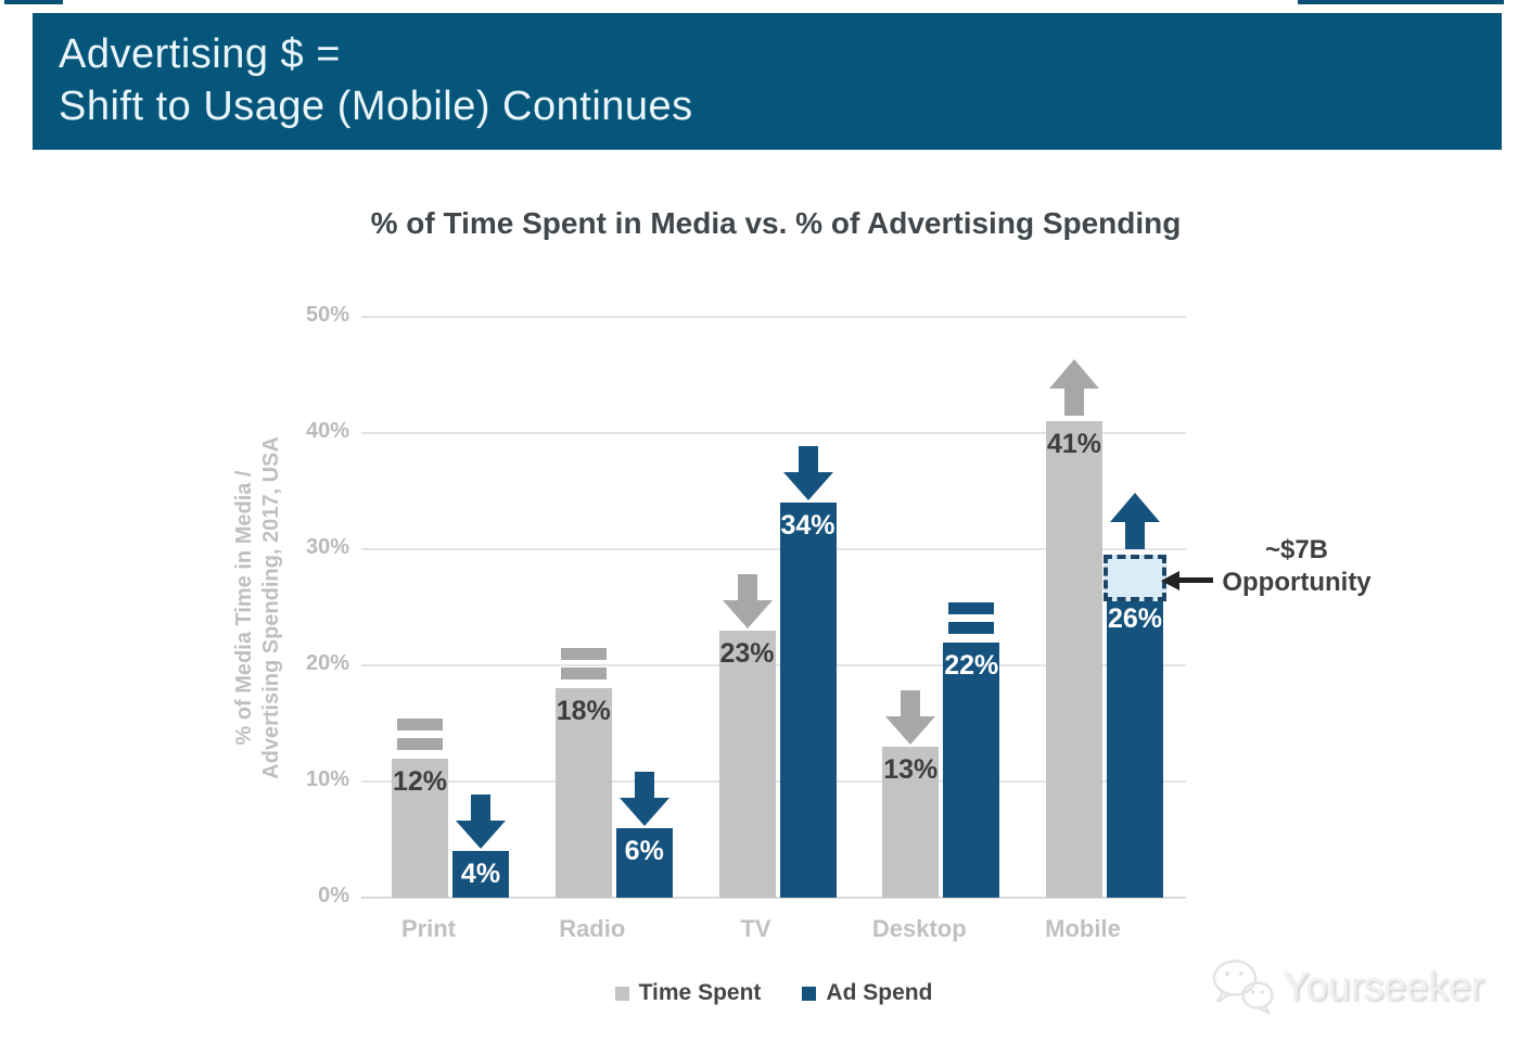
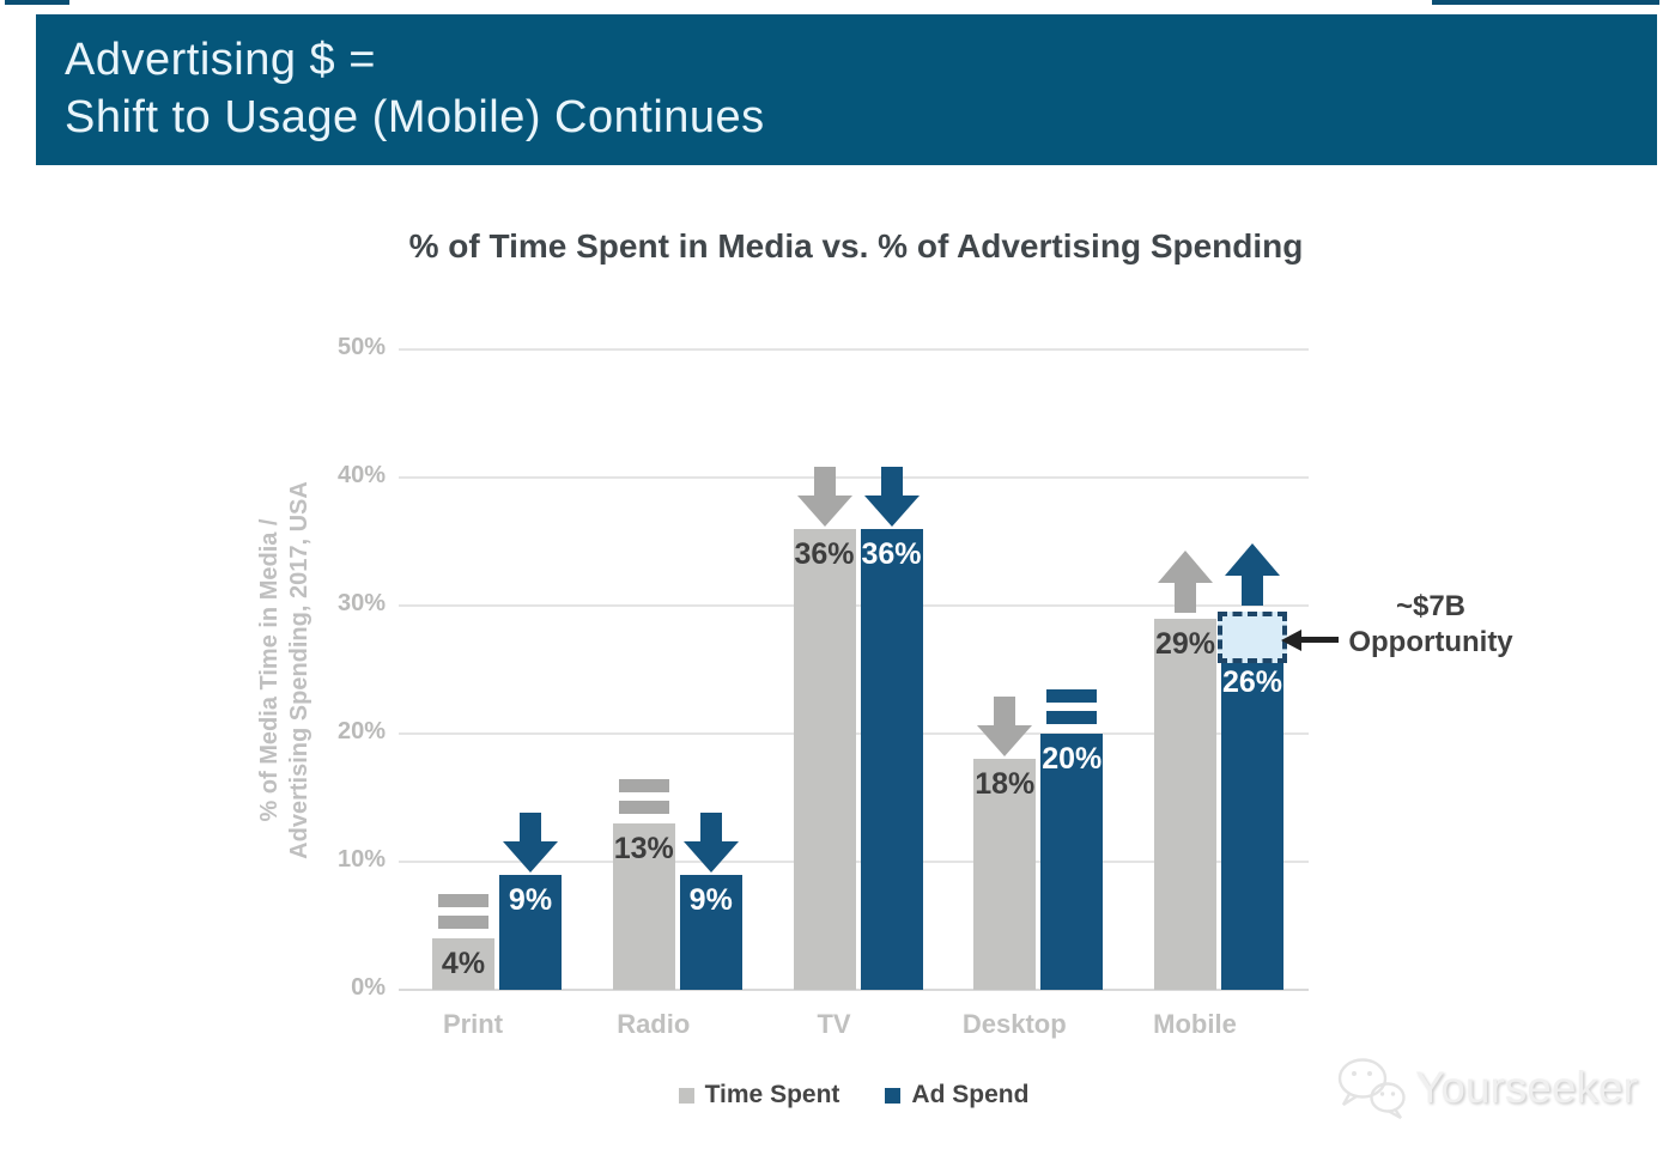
Time Spent/Print: 12% -> 4%
Ad Spend/Print: 4% -> 9%
Time Spent/Radio: 18% -> 13%
Ad Spend/Radio: 6% -> 9%
Time Spent/TV: 23% -> 36%
Ad Spend/TV: 34% -> 36%
Time Spent/Desktop: 13% -> 18%
Ad Spend/Desktop: 22% -> 20%
Time Spent/Mobile: 41% -> 29%
